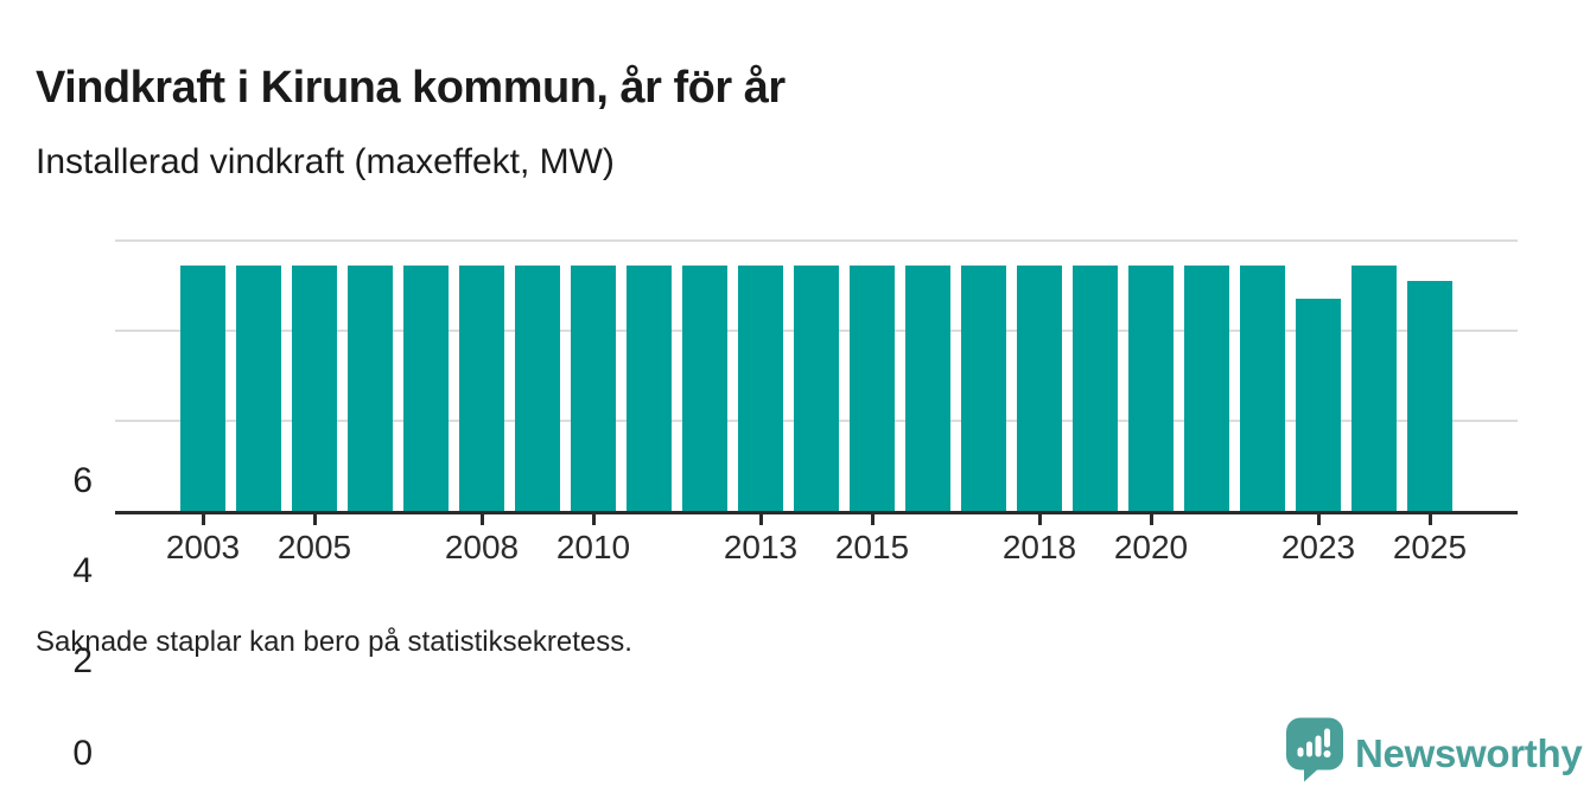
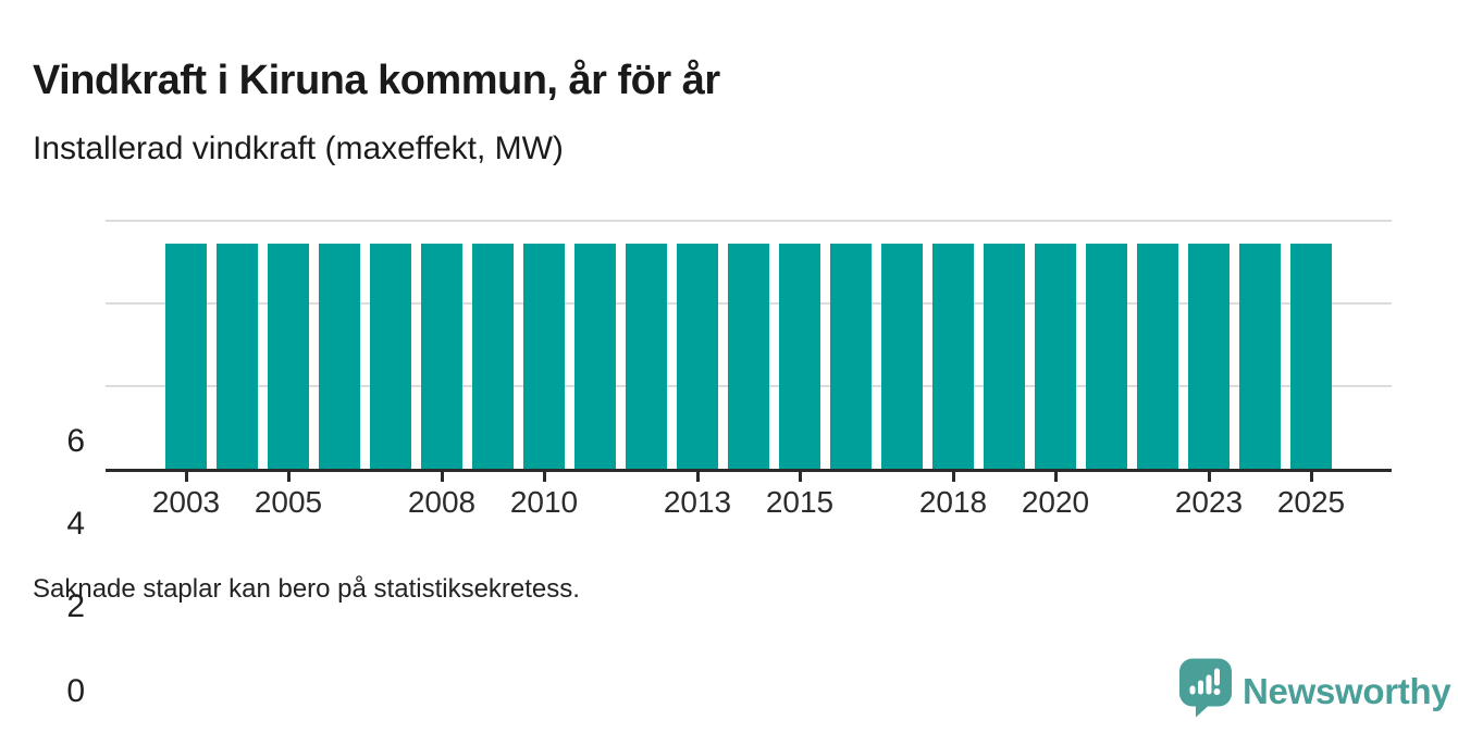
2023: 4.7 -> 5.5
2025: 5.1 -> 5.5
